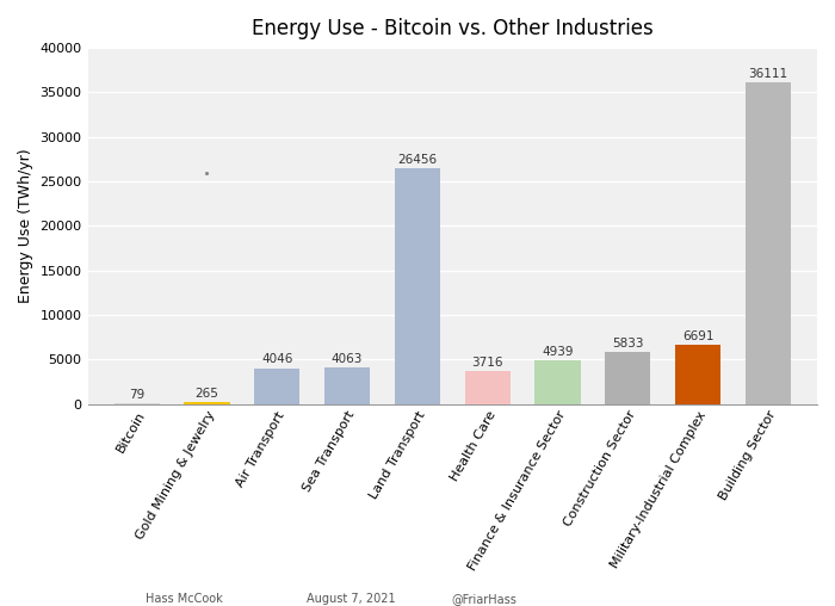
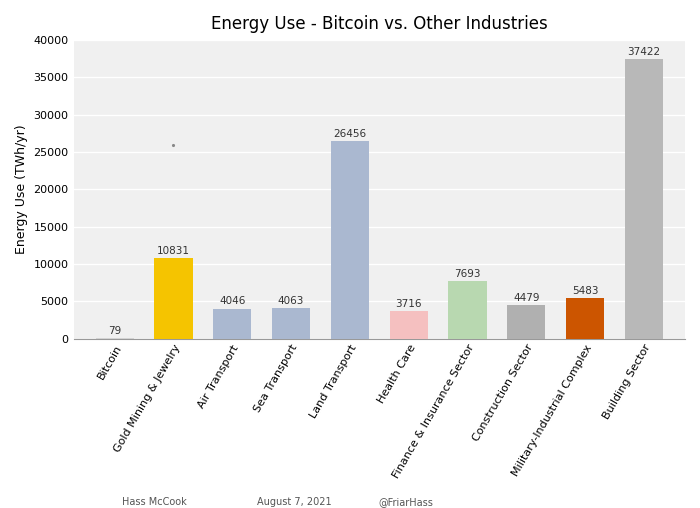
Gold Mining & Jewelry: 265 -> 10831
Finance & Insurance Sector: 4939 -> 7693
Construction Sector: 5833 -> 4479
Military-Industrial Complex: 6691 -> 5483
Building Sector: 36111 -> 37422
